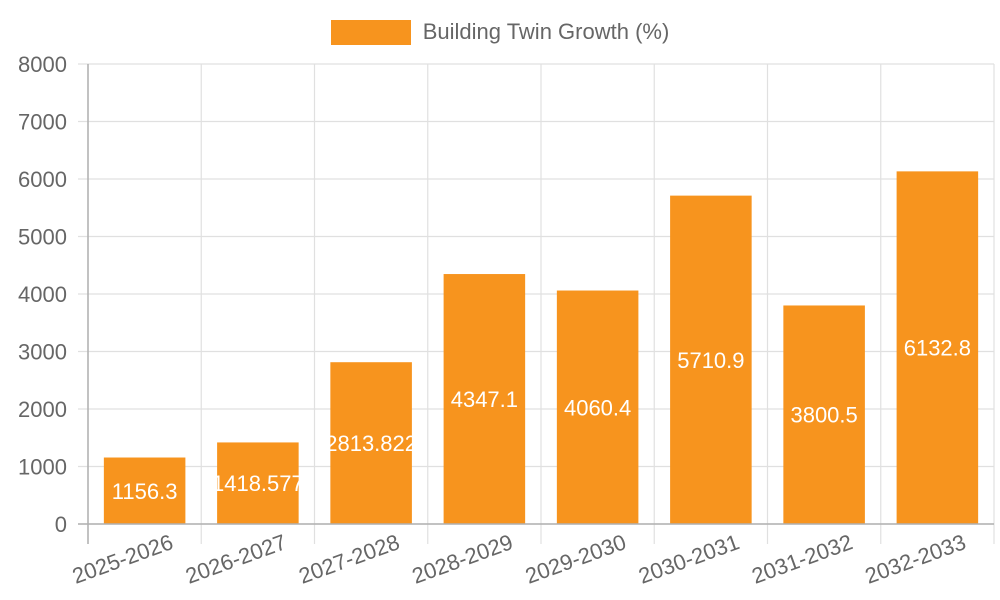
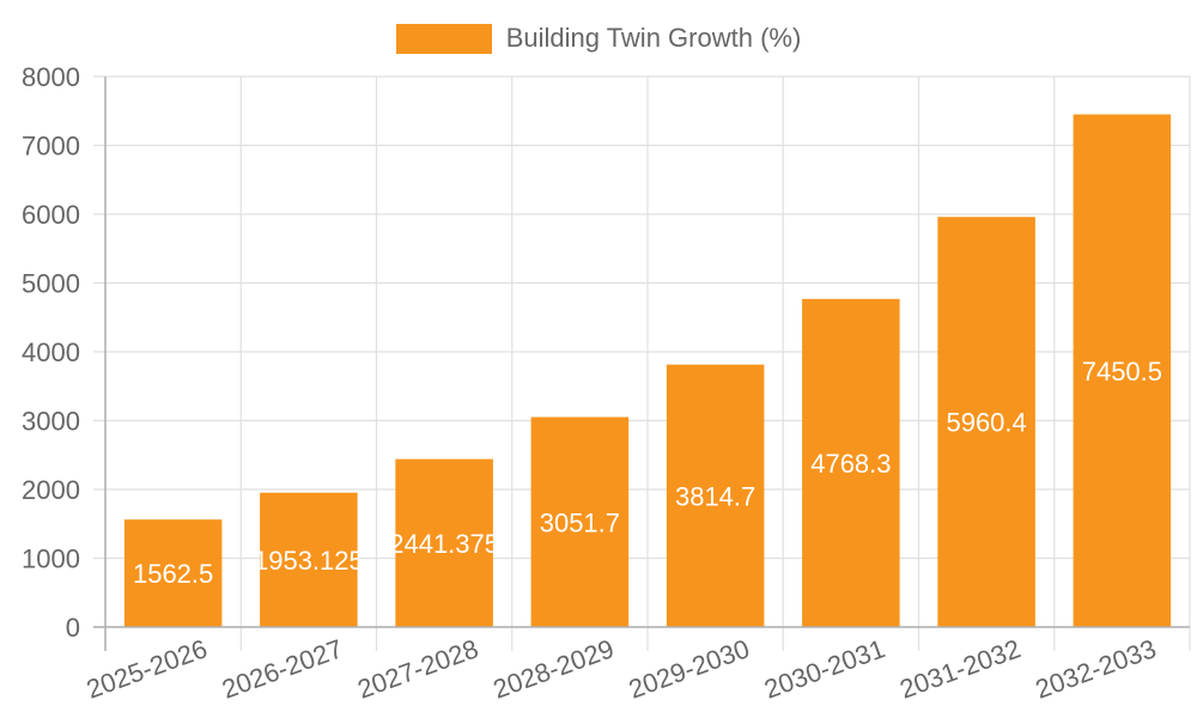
2025-2026: 1156.3 -> 1562.5
2026-2027: 1418.577 -> 1953.125
2027-2028: 2813.822 -> 2441.375
2028-2029: 4347.1 -> 3051.7
2029-2030: 4060.4 -> 3814.7
2030-2031: 5710.9 -> 4768.3
2031-2032: 3800.5 -> 5960.4
2032-2033: 6132.8 -> 7450.5
